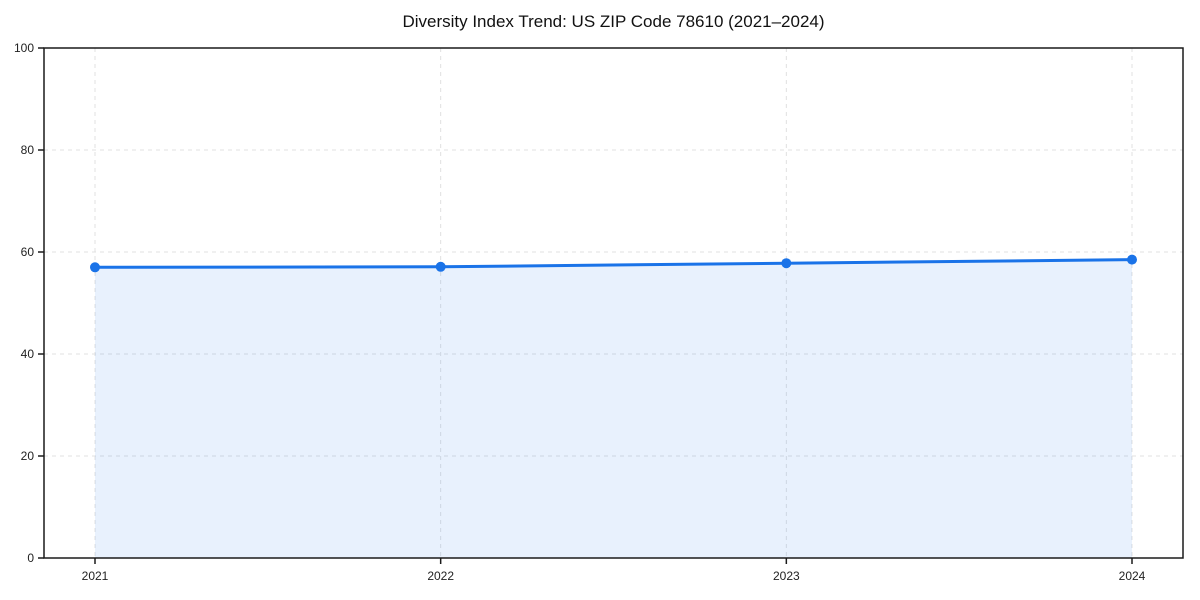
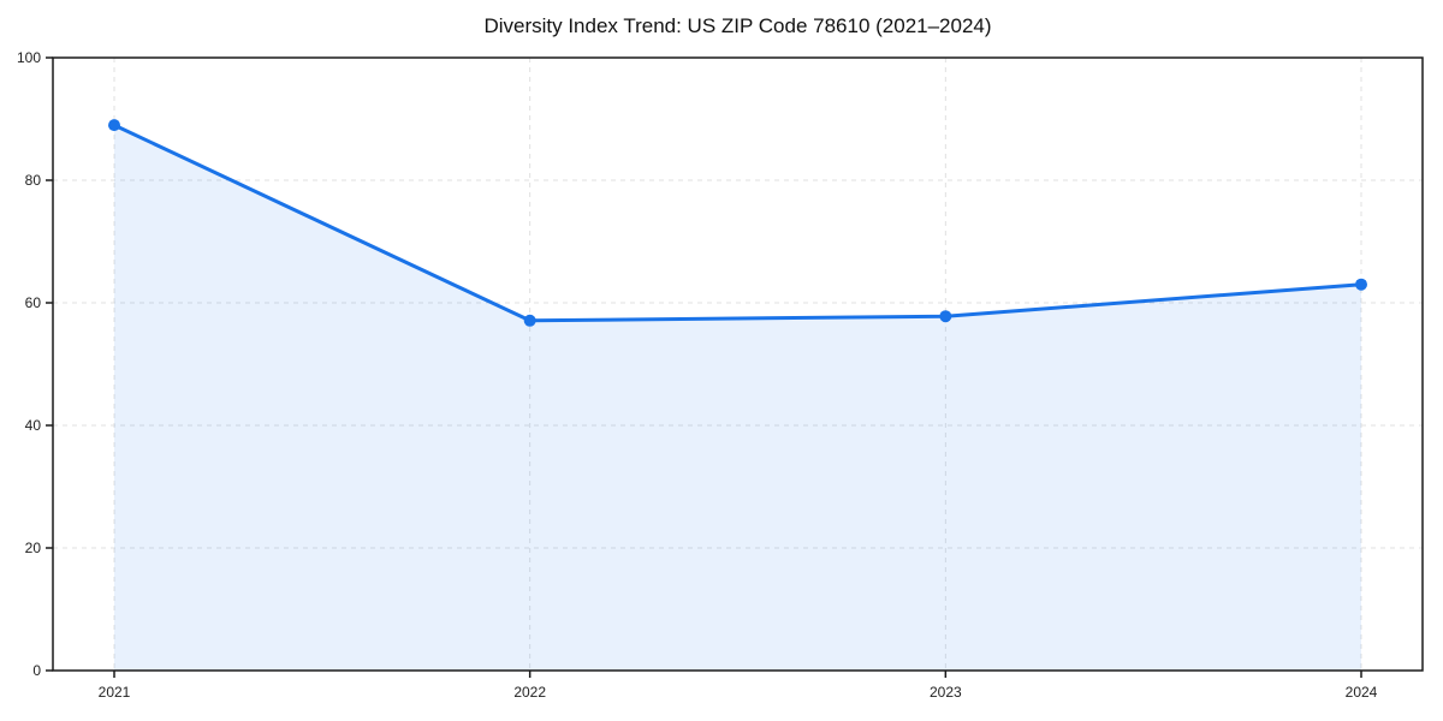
2021: 57 -> 89
2024: 58 -> 63
